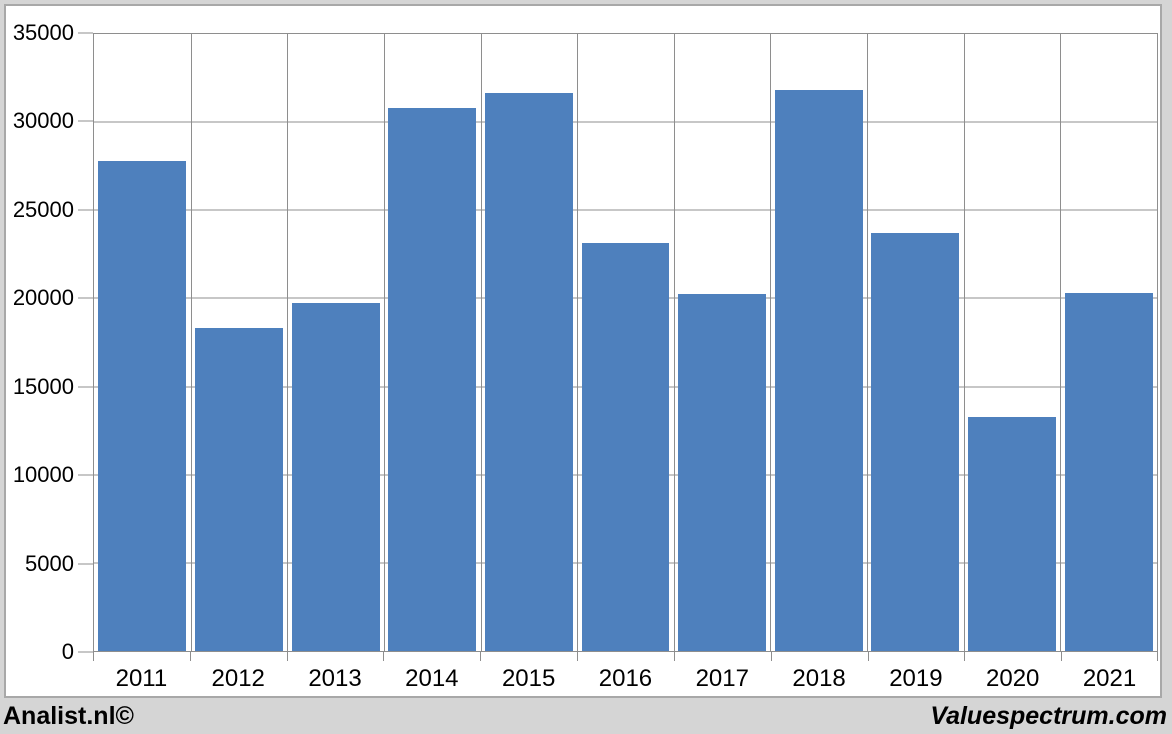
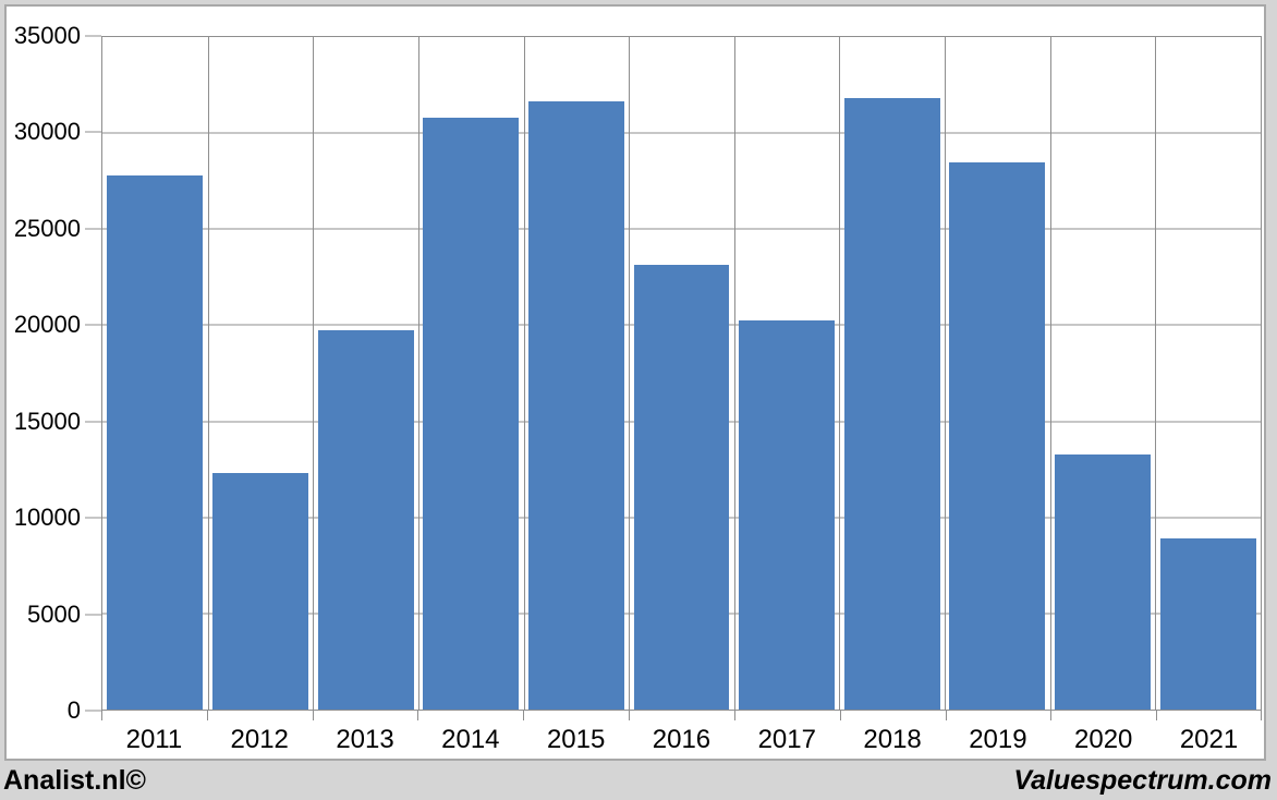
2012: 18300 -> 12300
2019: 23700 -> 28500
2021: 20300 -> 8900
